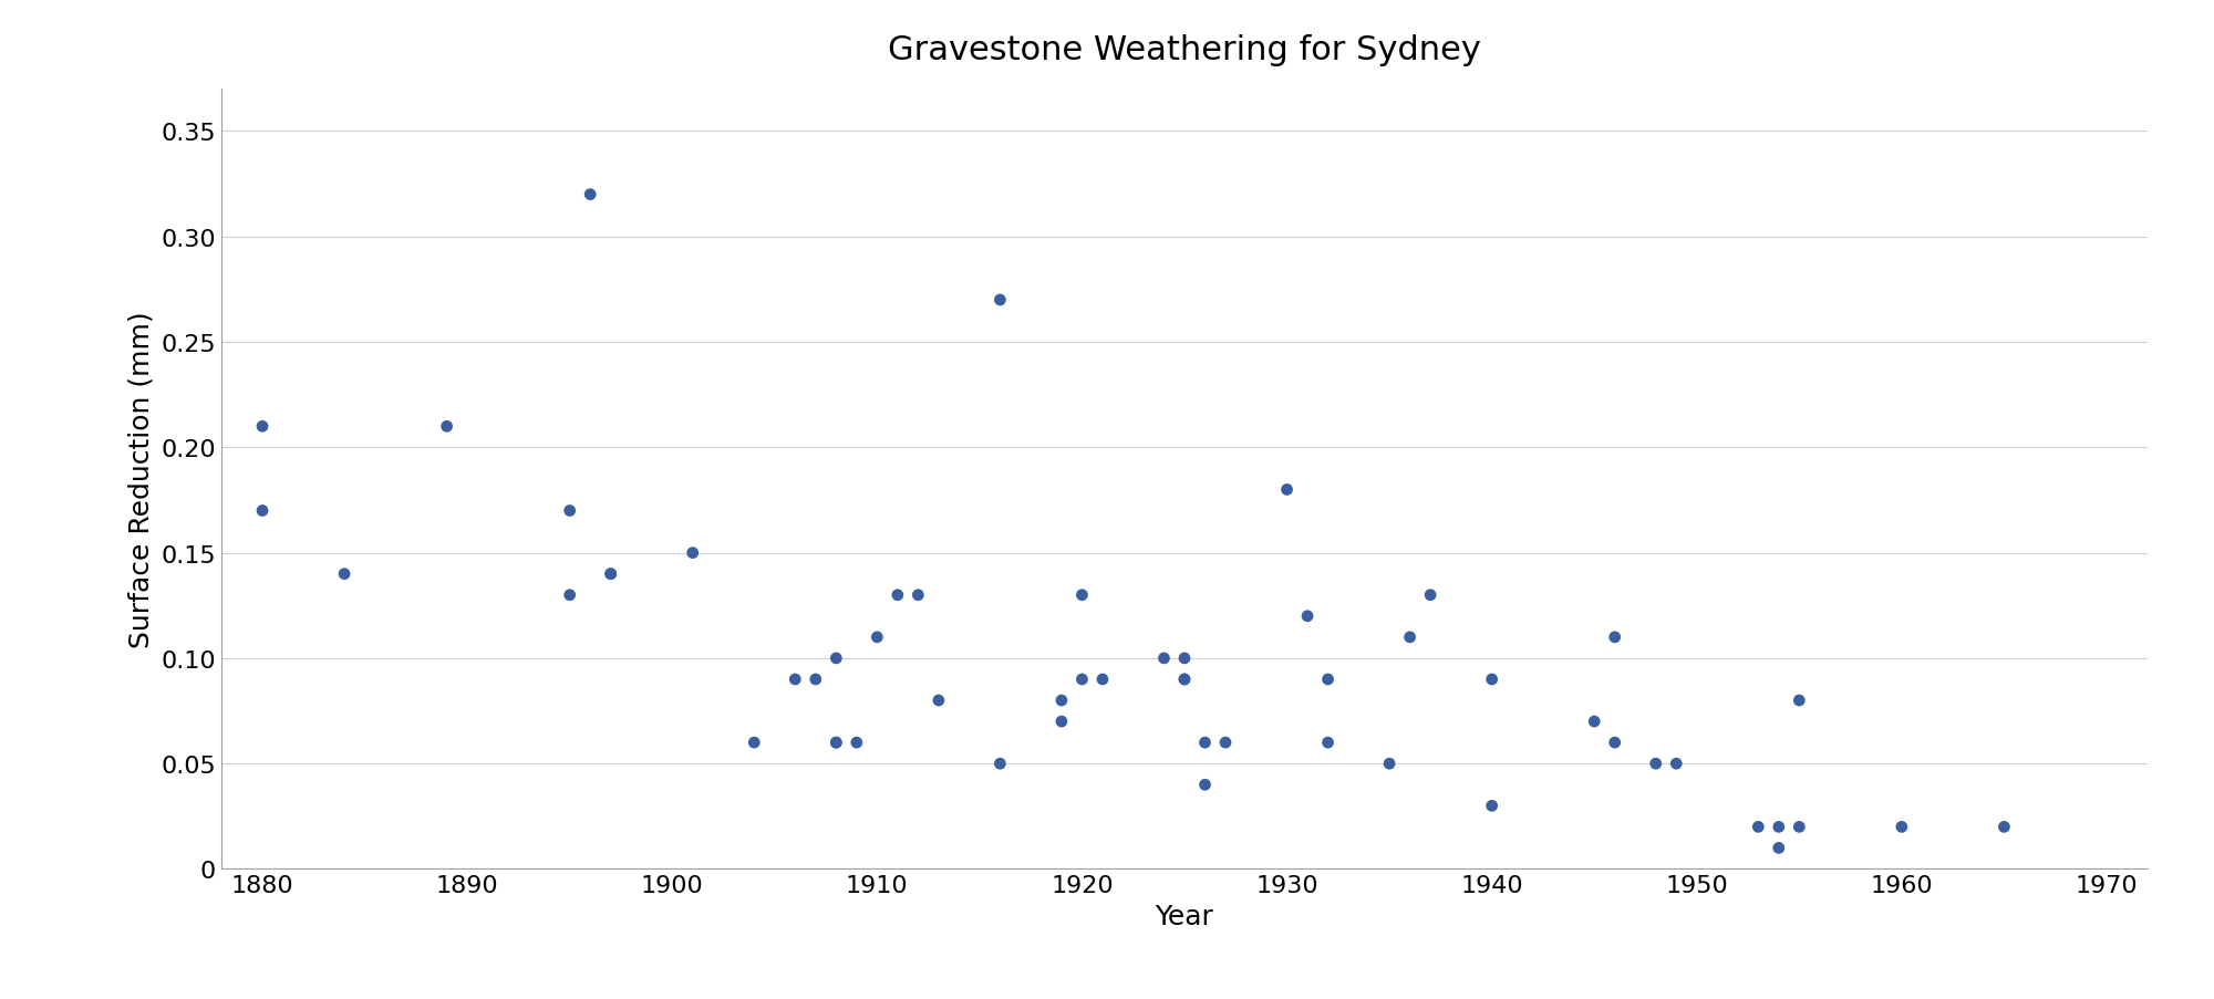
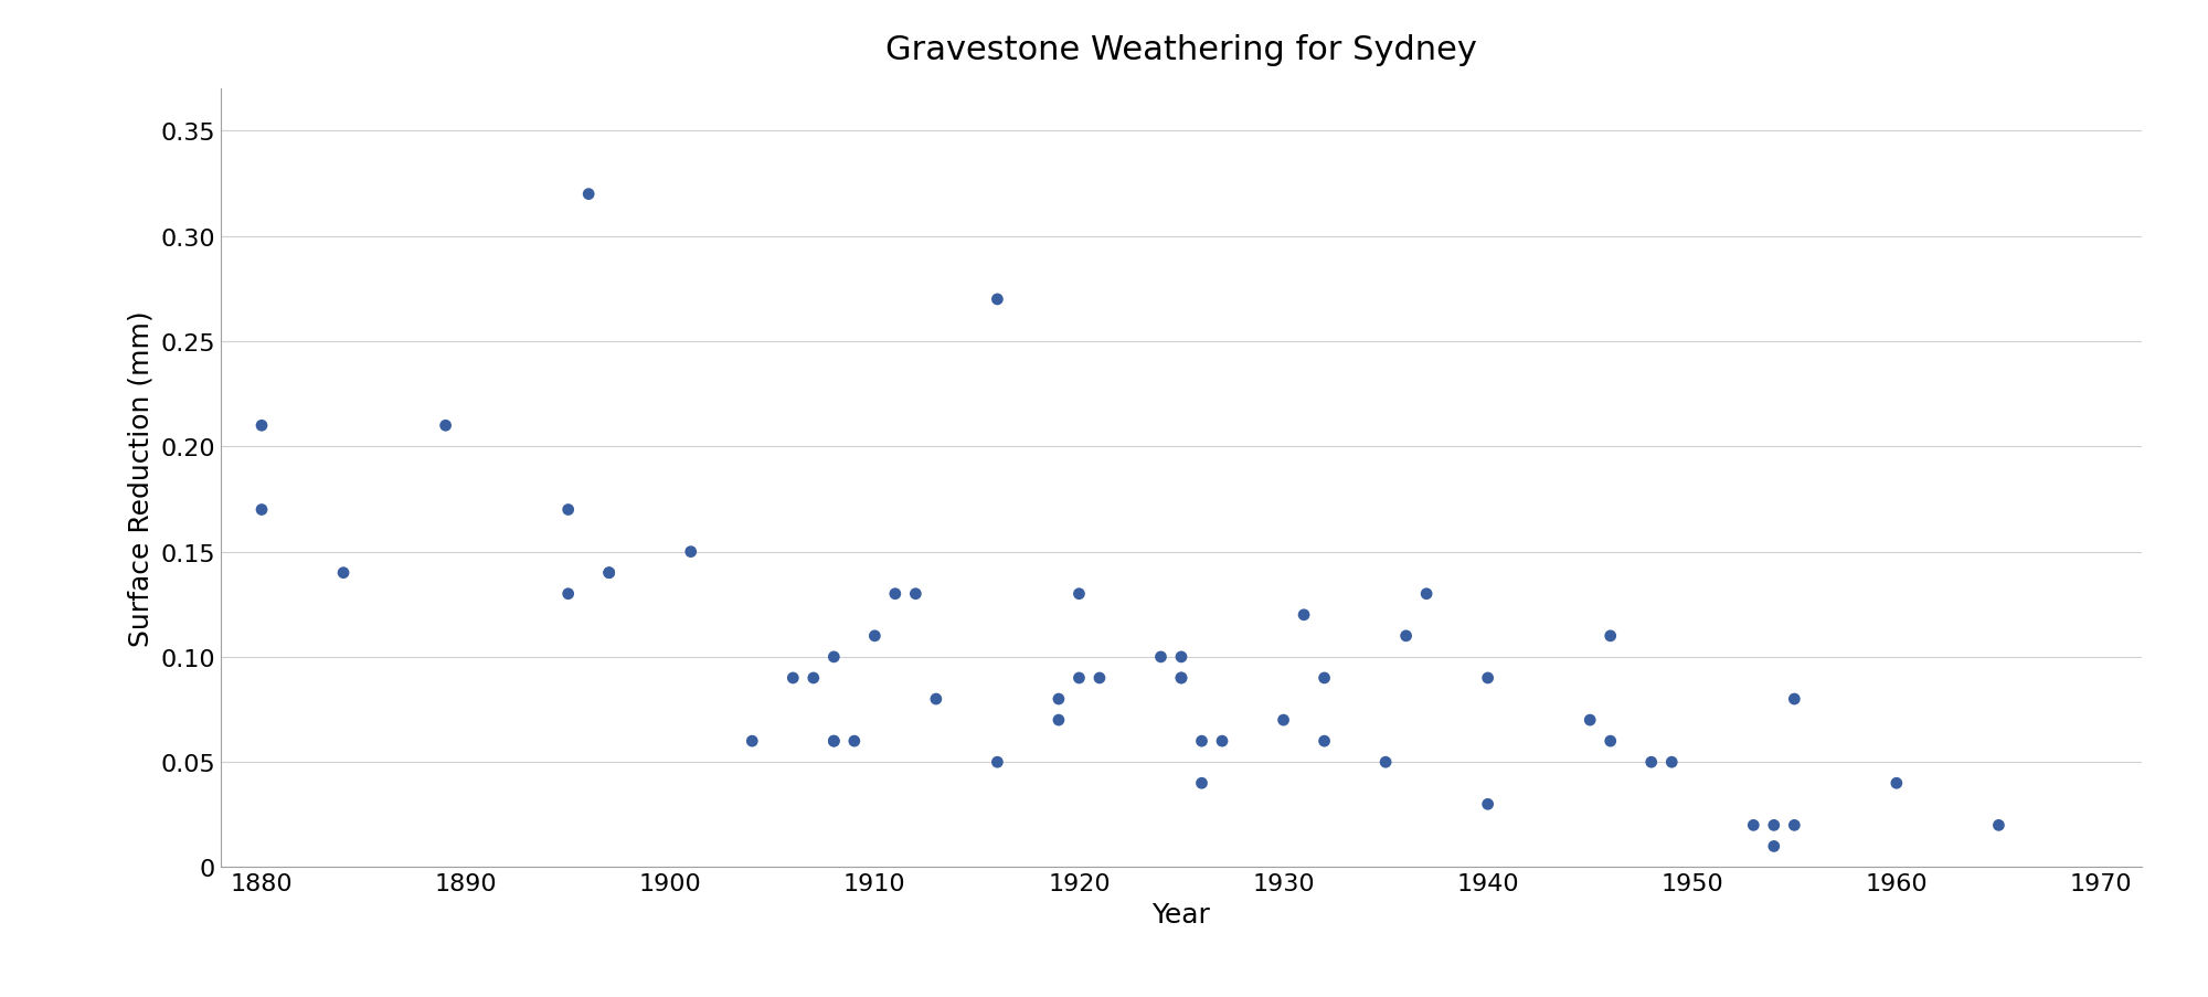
1930: 0.18 -> 0.07
1960: 0.02 -> 0.04
